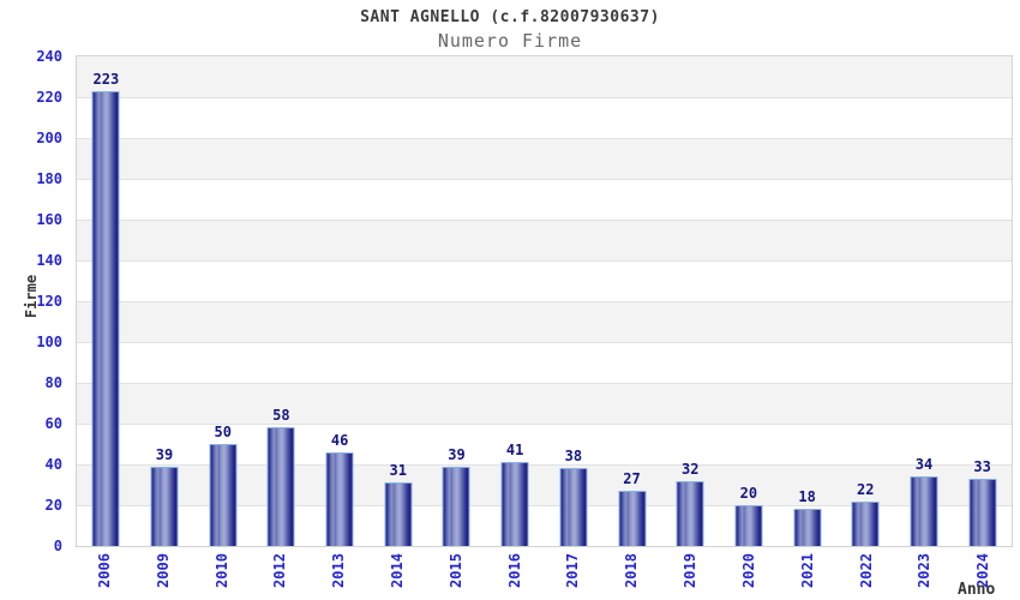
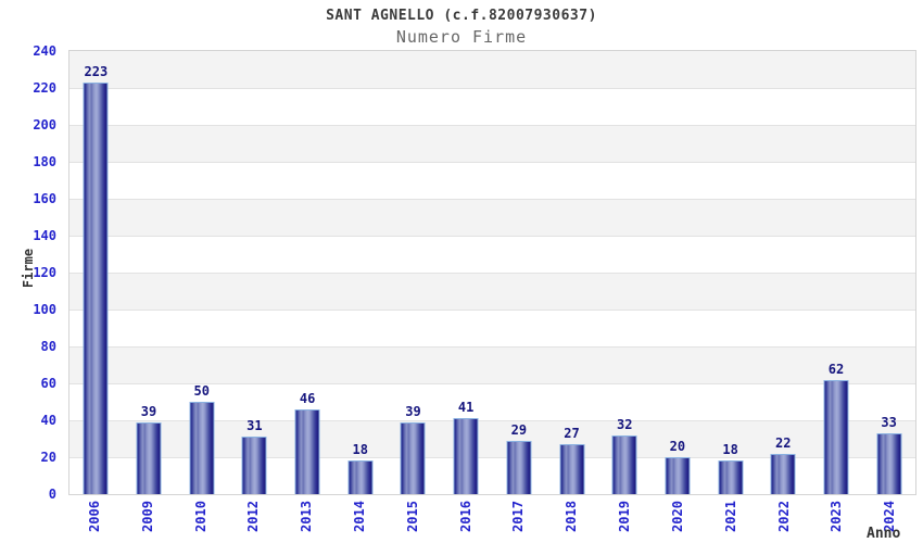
2012: 58 -> 31
2014: 31 -> 18
2017: 38 -> 29
2023: 34 -> 62
